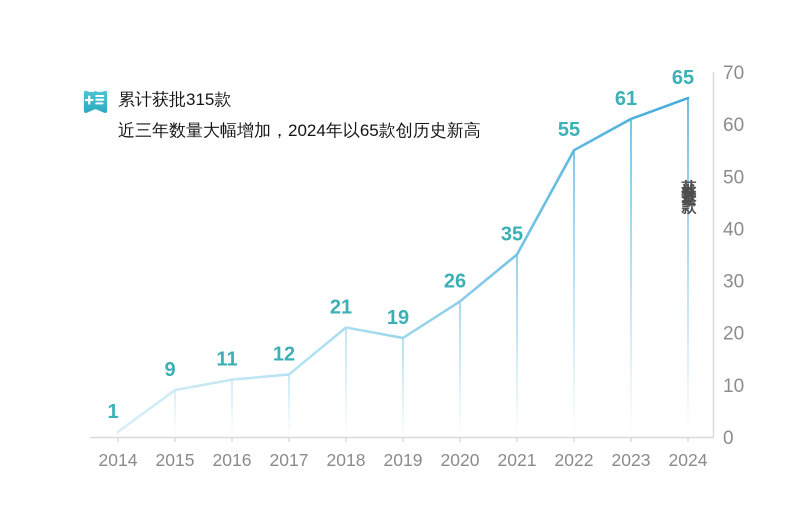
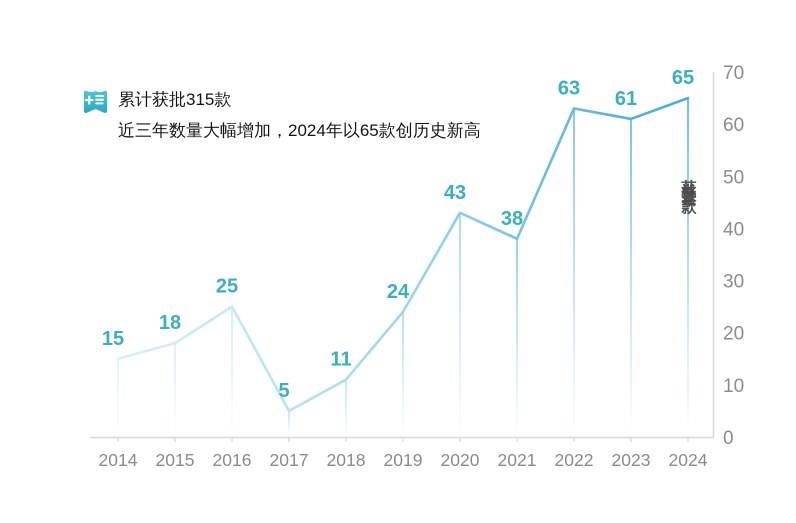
2014: 1 -> 15
2015: 9 -> 18
2016: 11 -> 25
2017: 12 -> 5
2018: 21 -> 11
2019: 19 -> 24
2020: 26 -> 43
2021: 35 -> 38
2022: 55 -> 63
